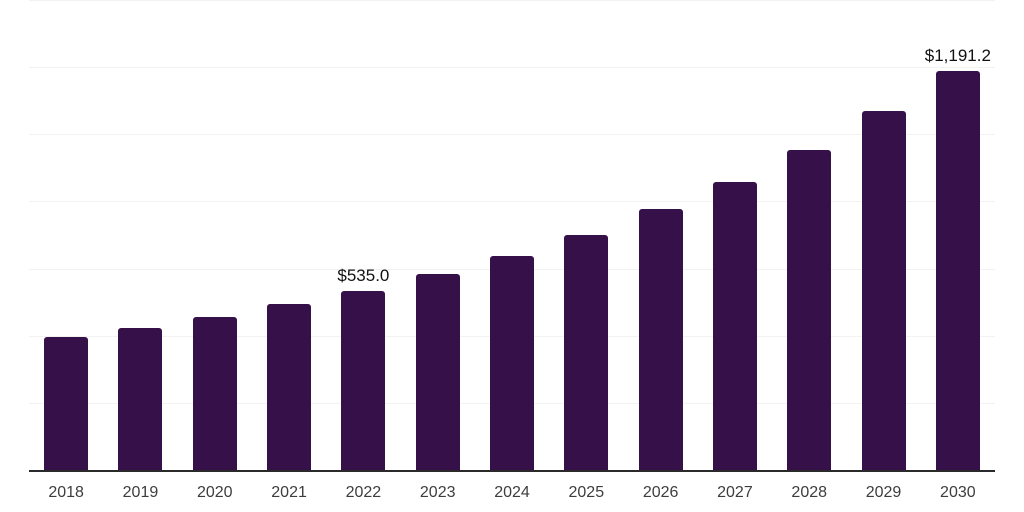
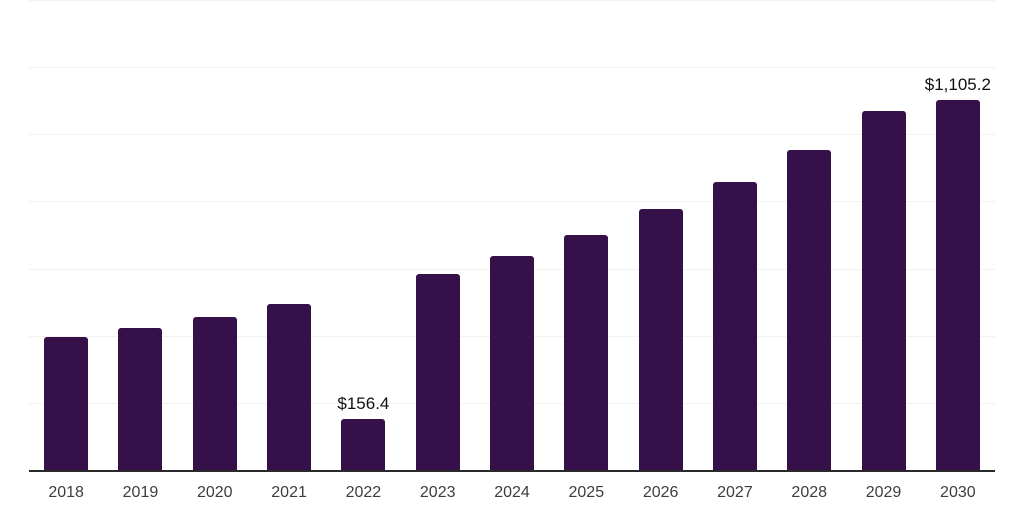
2022: $535.0 -> $156.4
2030: $1,191.2 -> $1,105.2
